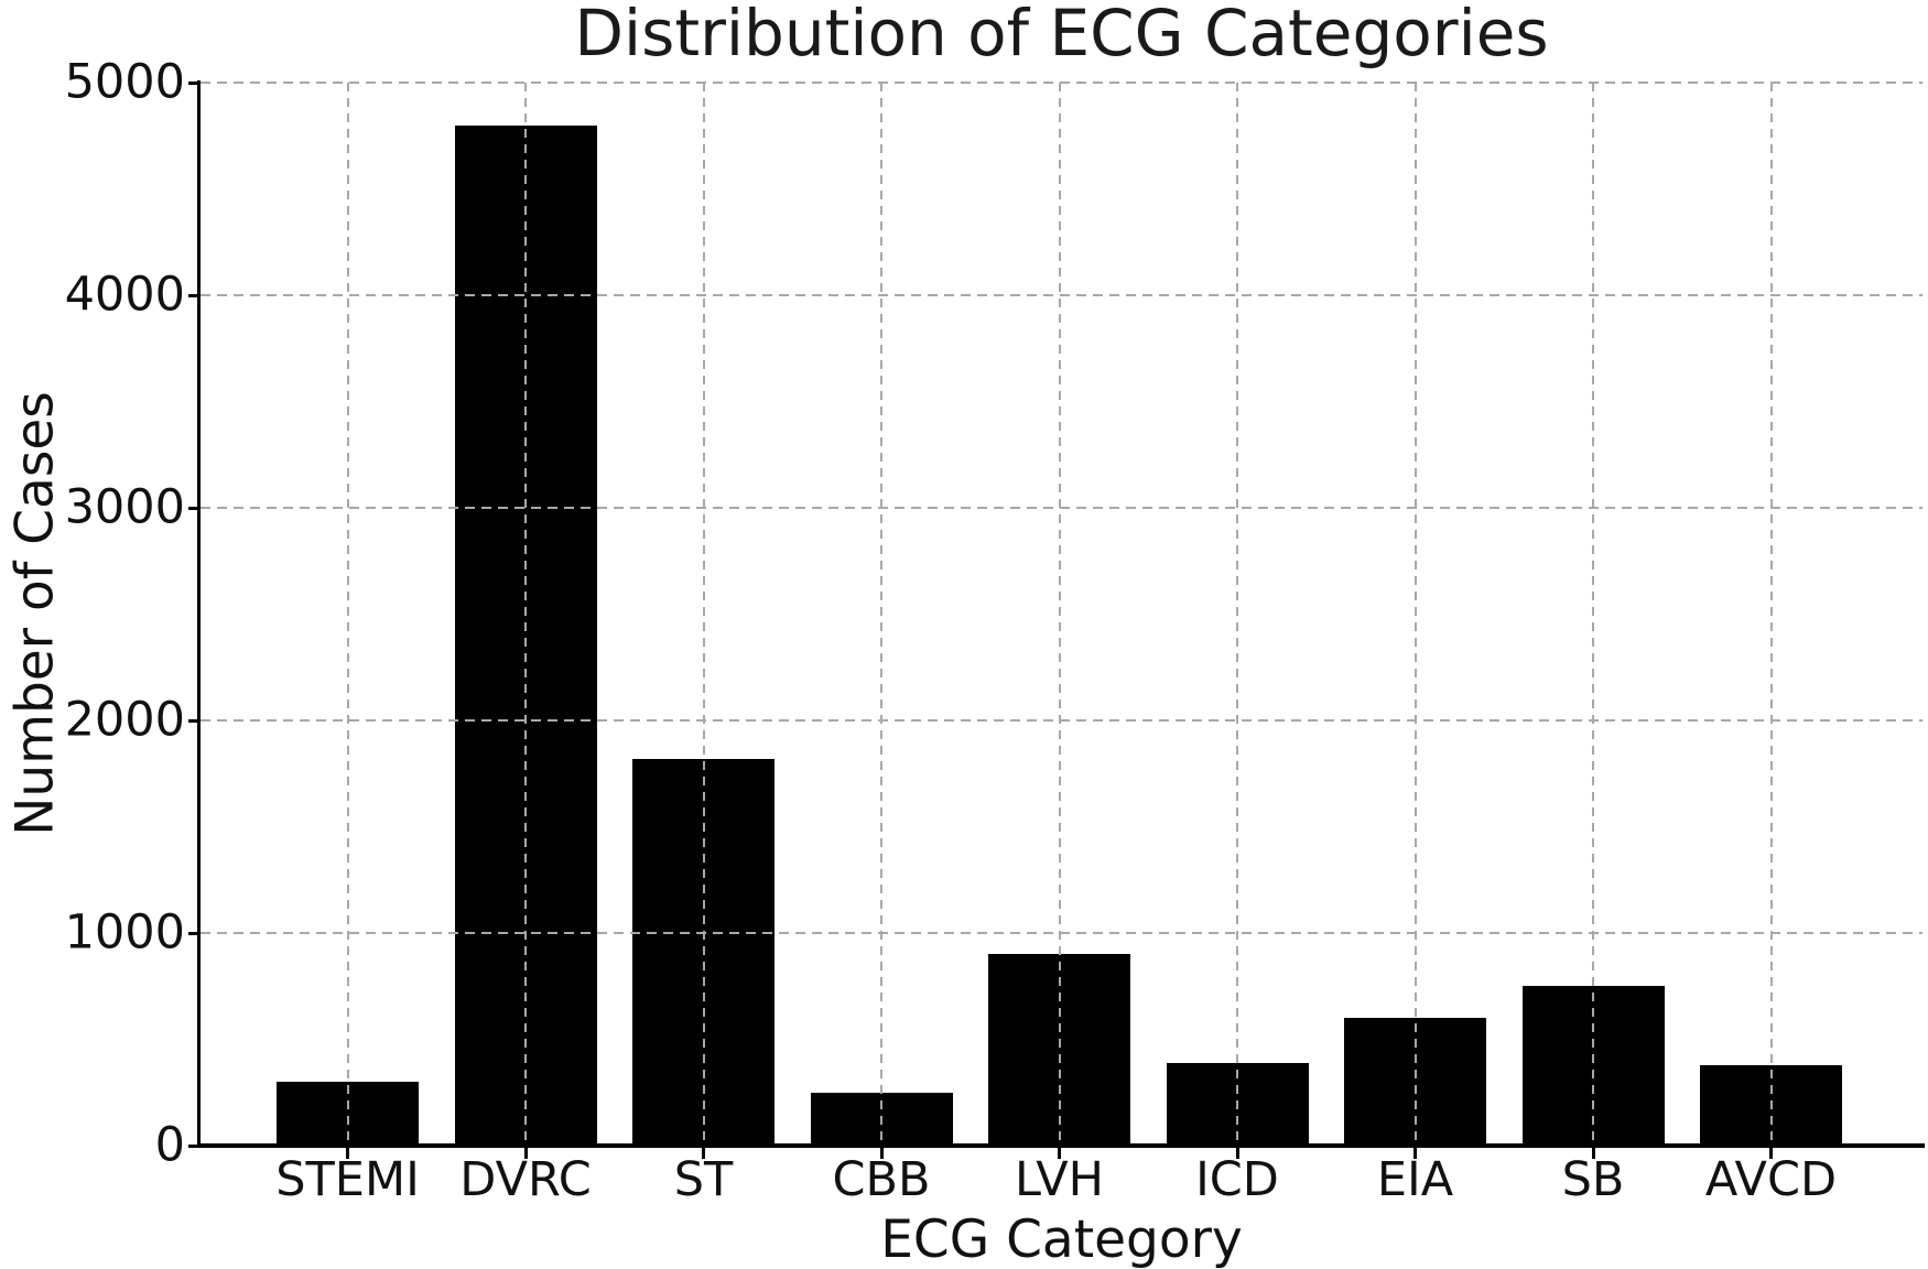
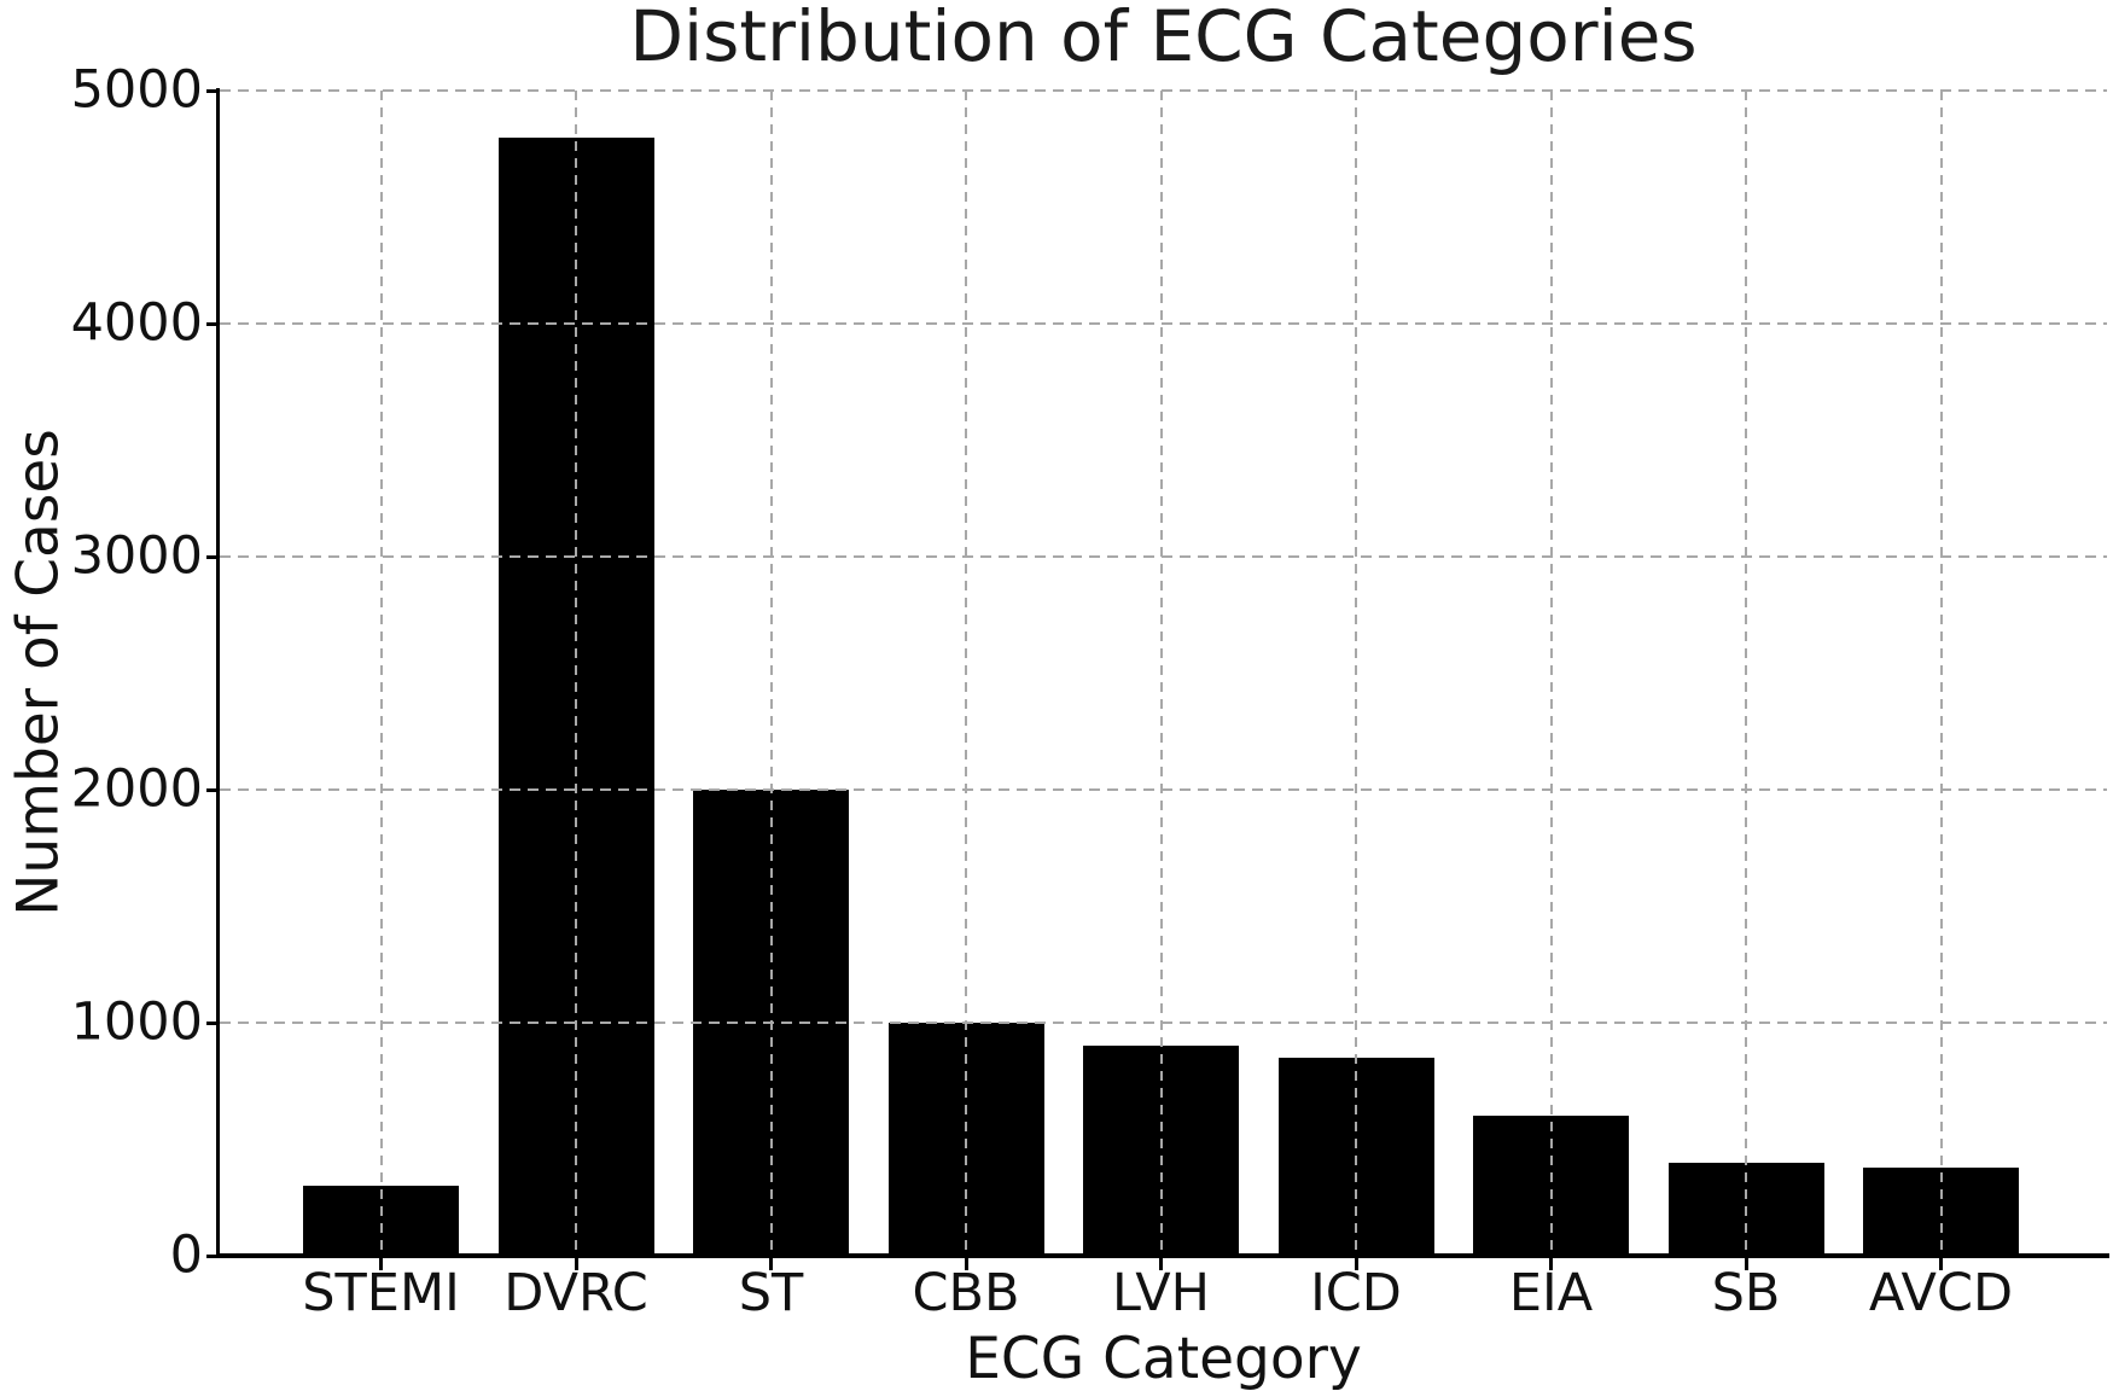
ST: 1820 -> 2000
CBB: 250 -> 1000
ICD: 390 -> 850
SB: 750 -> 400
